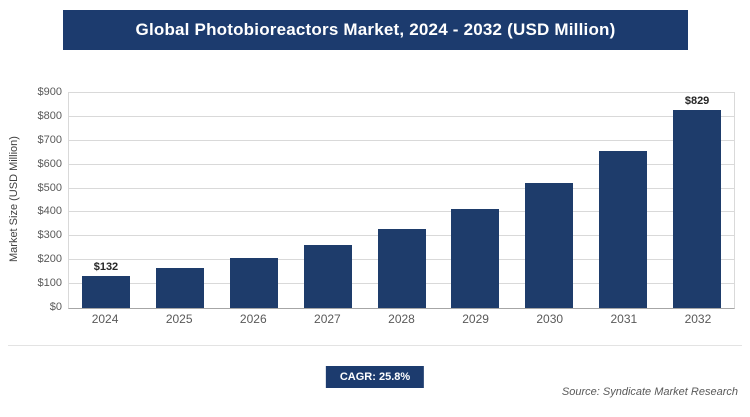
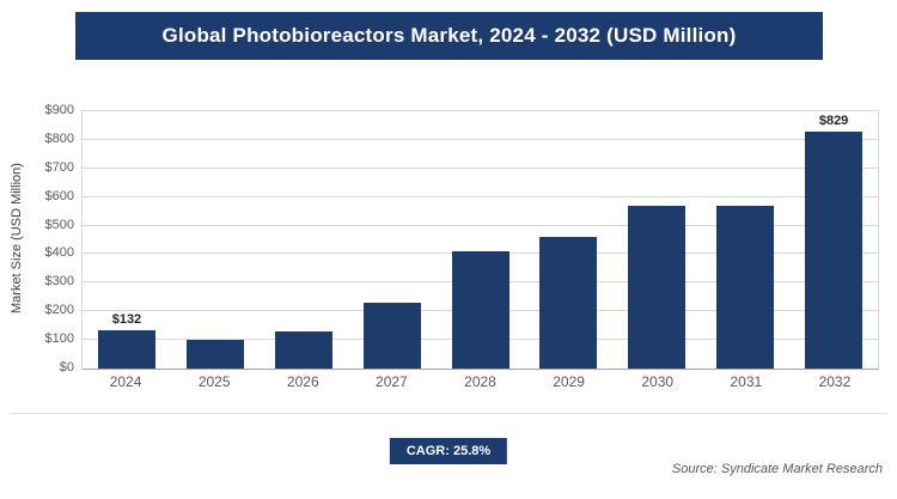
2025: $170 -> $100
2026: $210 -> $130
2027: $260 -> $230
2028: $330 -> $410
2029: $420 -> $460
2030: $520 -> $570
2031: $660 -> $570
